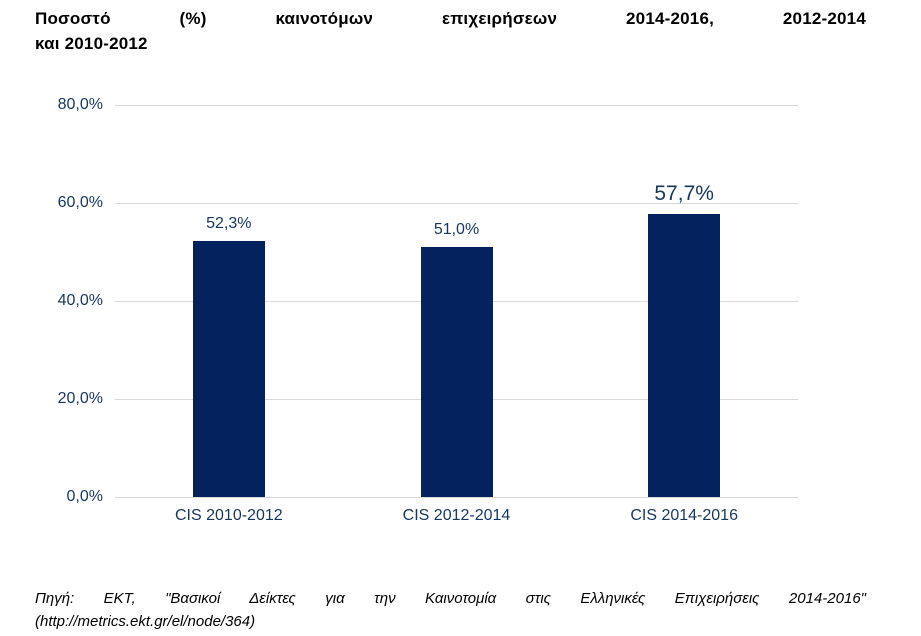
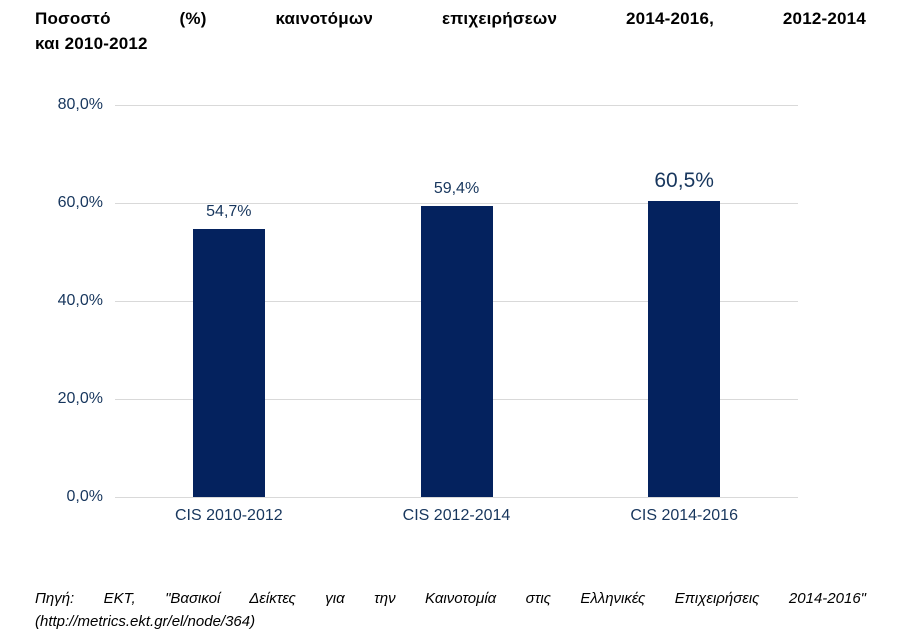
CIS 2010-2012: 52,3% -> 54,7%
CIS 2012-2014: 51,0% -> 59,4%
CIS 2014-2016: 57,7% -> 60,5%
